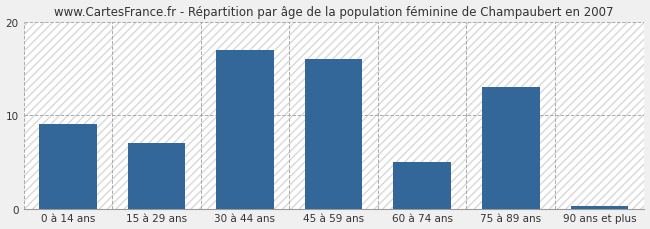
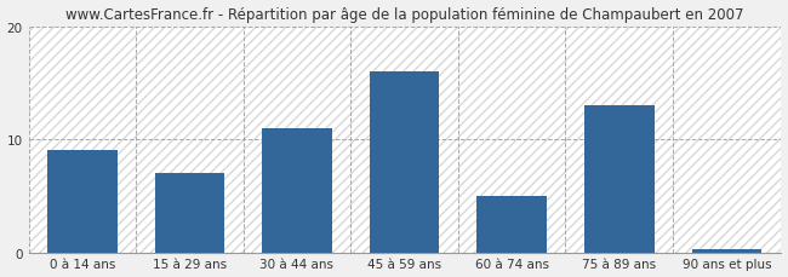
30 à 44 ans: 17.0 -> 11.0
